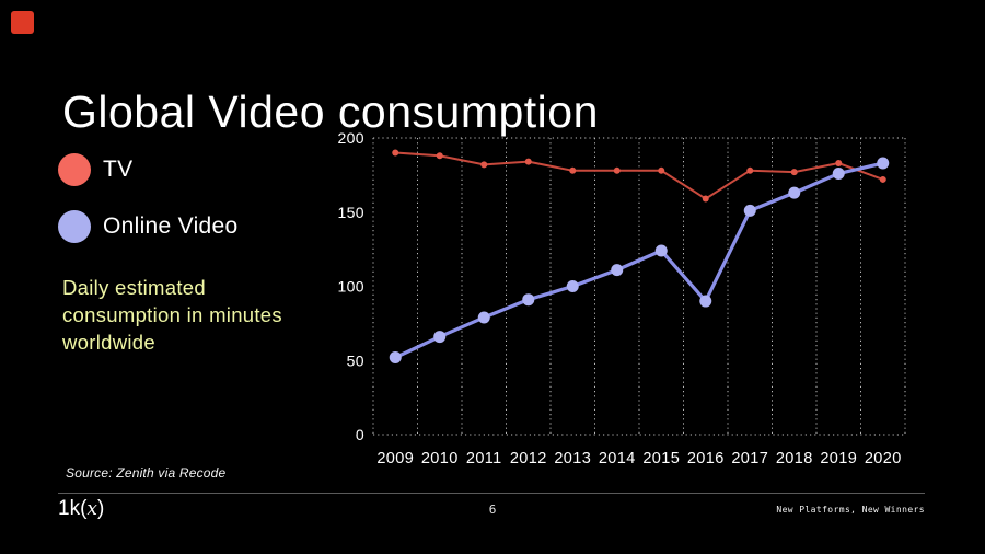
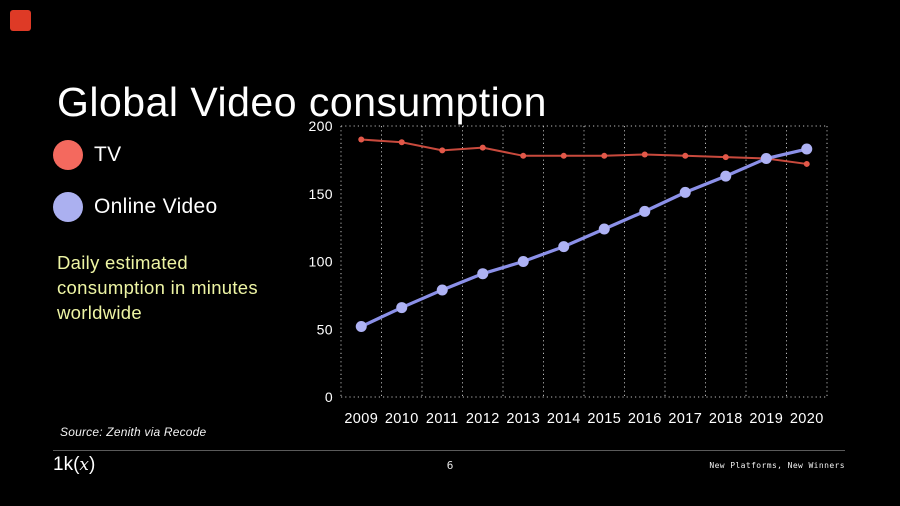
TV/2016: 159 -> 179
Online Video/2016: 90 -> 137
TV/2019: 183 -> 176
